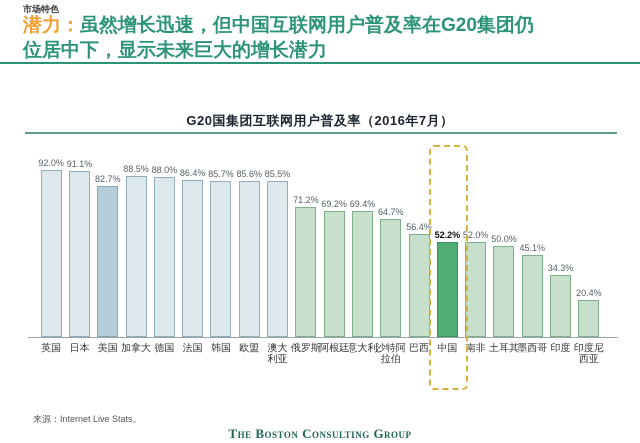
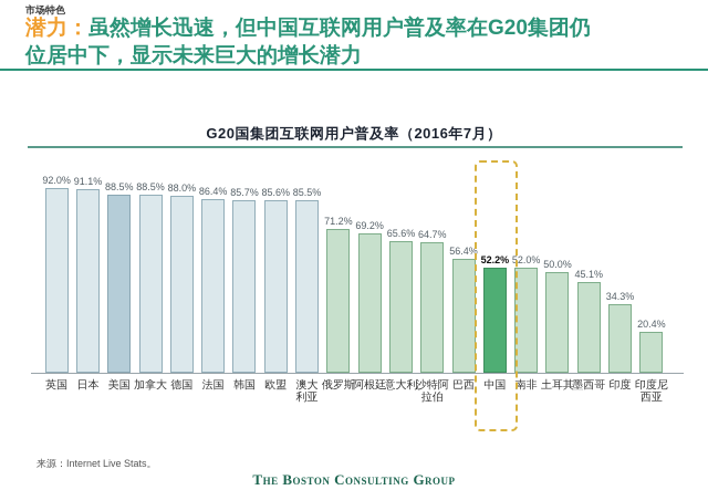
美国: 82.7% -> 88.5%
意大利: 69.4% -> 65.6%
